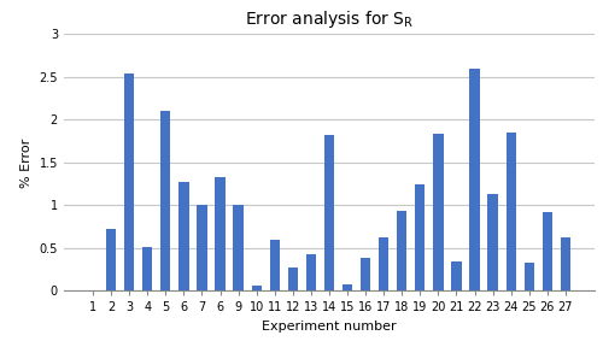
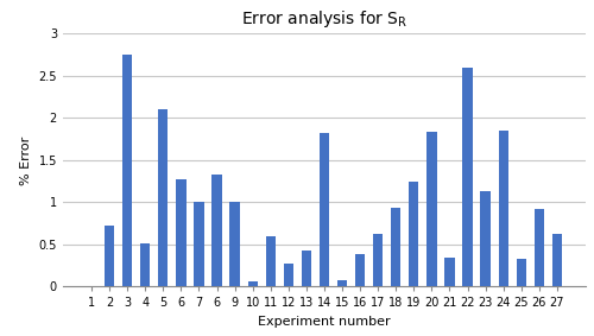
3: 2.54 -> 2.75
